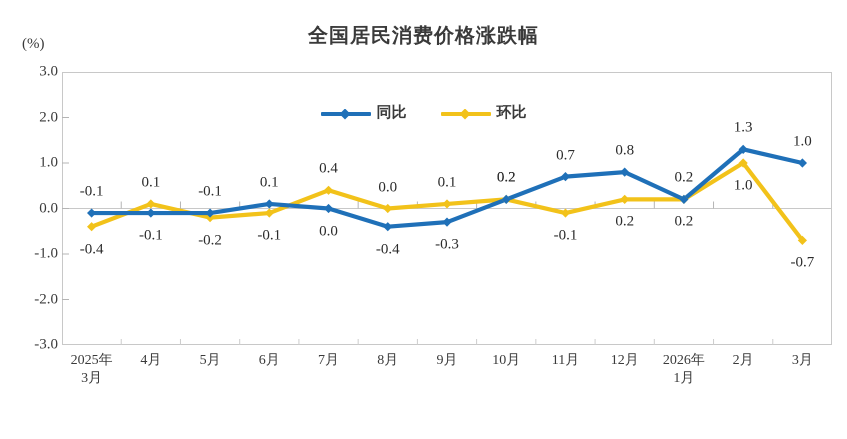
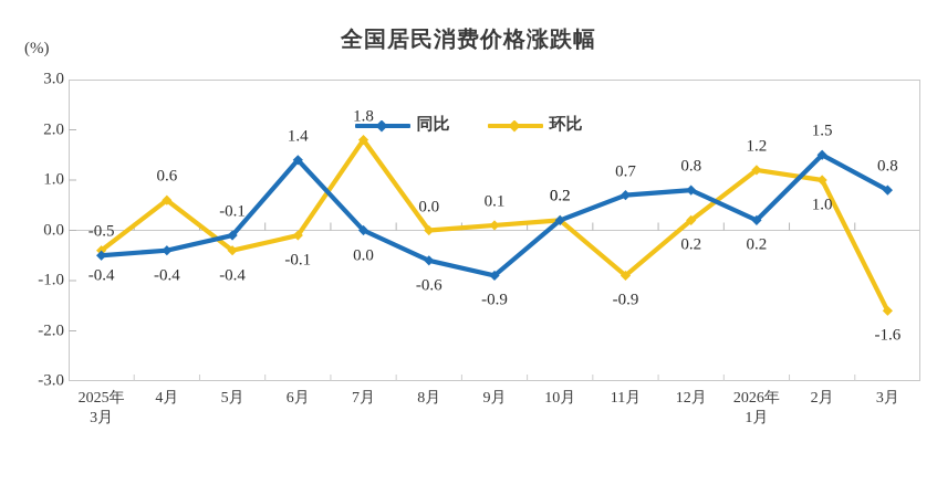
同比/2025年 3月: -0.1 -> -0.5
同比/4月: -0.1 -> -0.4
环比/4月: 0.1 -> 0.6
环比/5月: -0.2 -> -0.4
同比/6月: 0.1 -> 1.4
环比/7月: 0.4 -> 1.8
同比/8月: -0.4 -> -0.6
同比/9月: -0.3 -> -0.9
环比/11月: -0.1 -> -0.9
环比/2026年 1月: 0.2 -> 1.2
同比/2月: 1.3 -> 1.5
同比/3月: 1.0 -> 0.8
环比/3月: -0.7 -> -1.6
